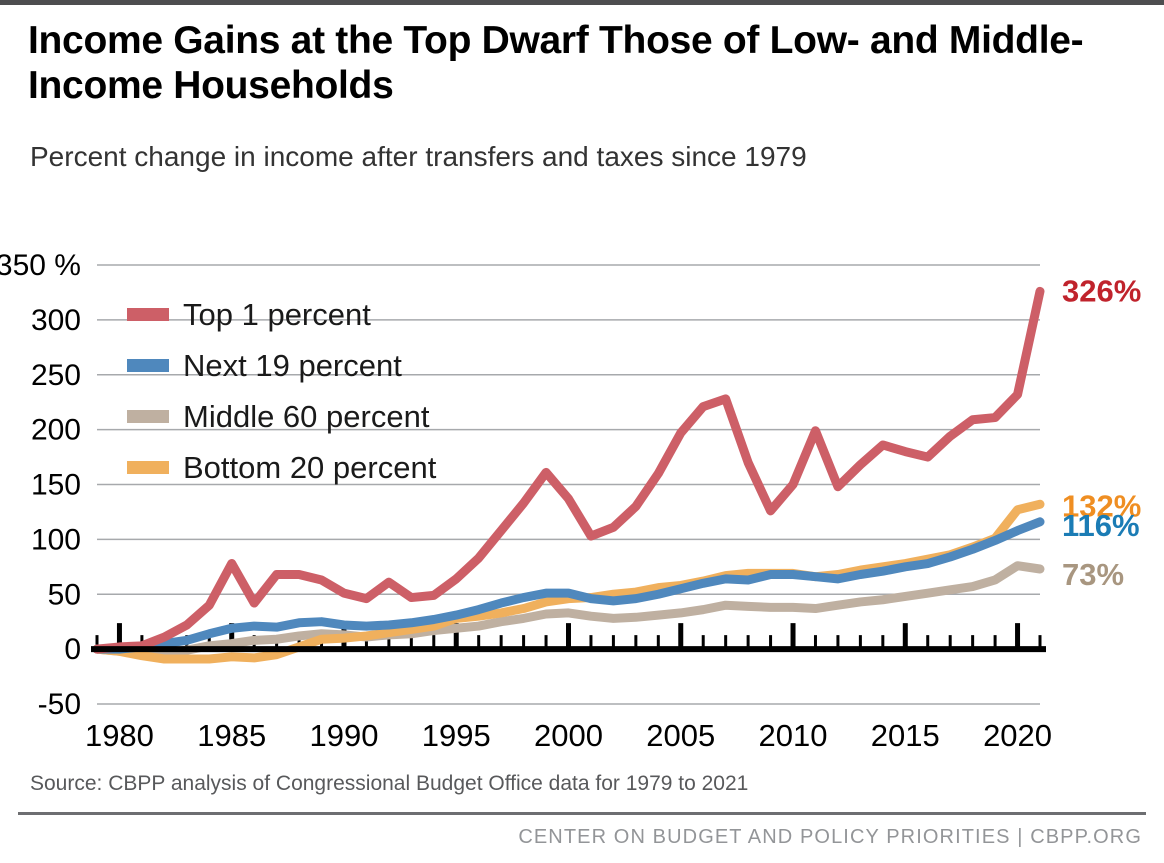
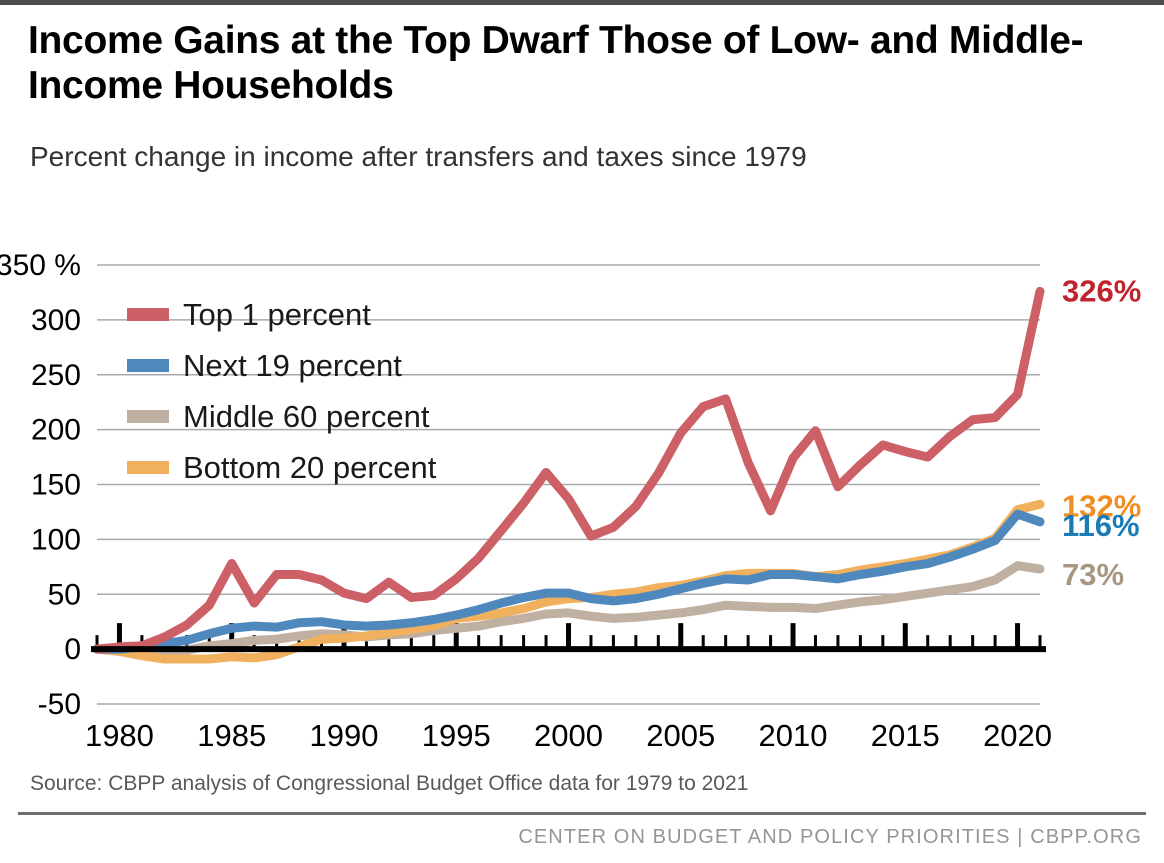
Top 1 percent/2010: 150% -> 174%
Next 19 percent/2020: 108% -> 123%
